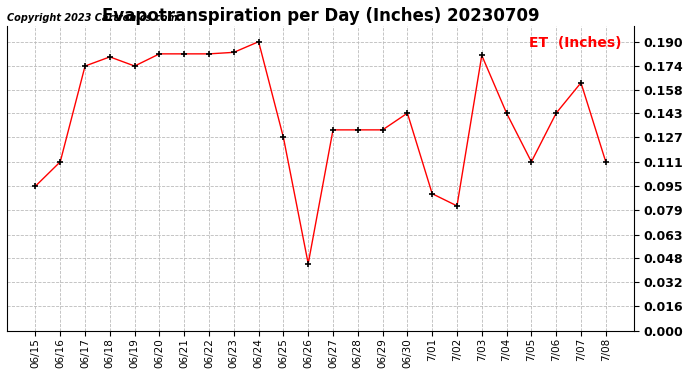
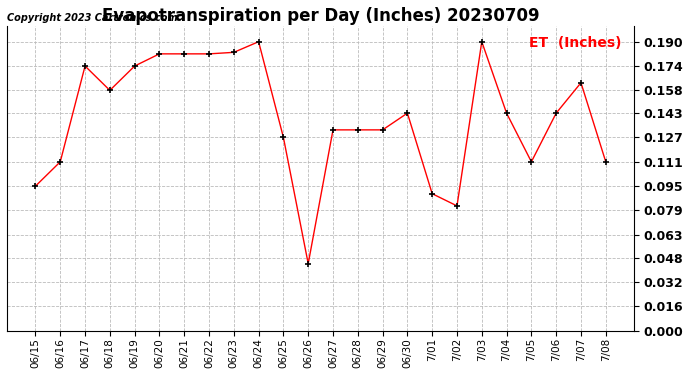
06/18: 0.180 -> 0.158
7/03: 0.181 -> 0.190
